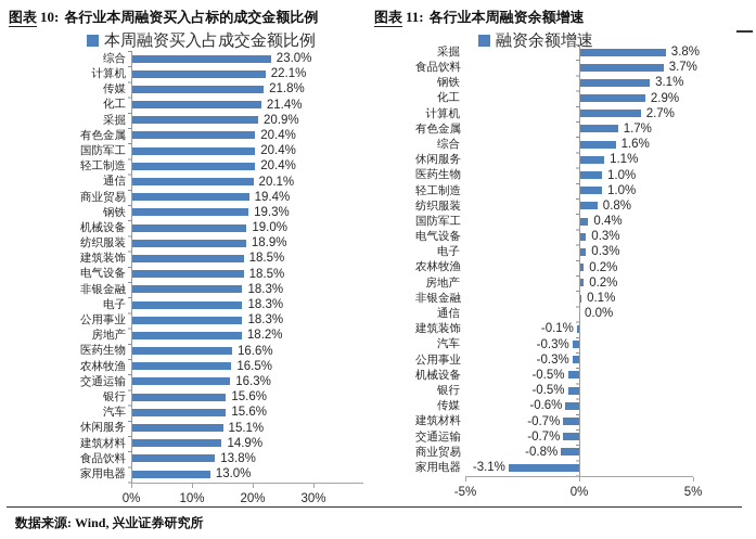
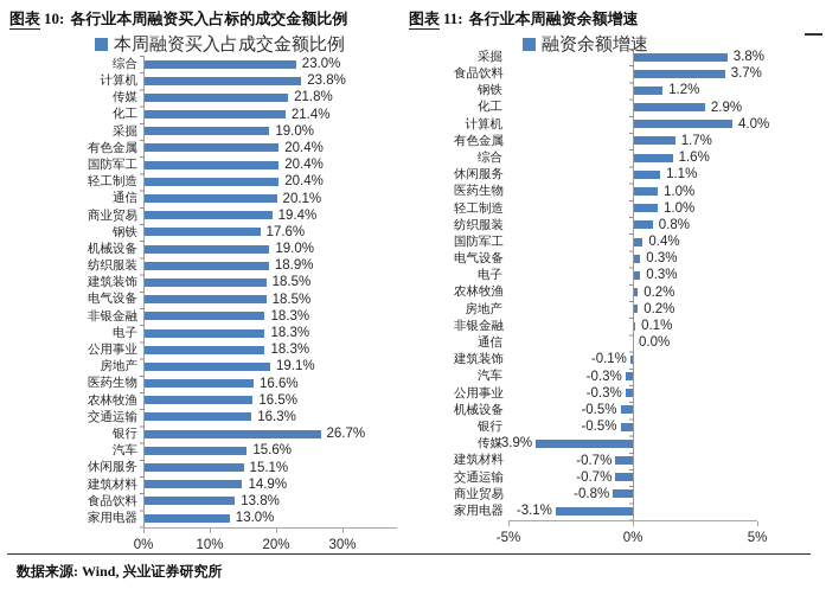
图表 10: 各行业本周融资买入占标的成交金额比例/计算机: 22.1% -> 23.8%
图表 10: 各行业本周融资买入占标的成交金额比例/采掘: 20.9% -> 19.0%
图表 10: 各行业本周融资买入占标的成交金额比例/钢铁: 19.3% -> 17.6%
图表 10: 各行业本周融资买入占标的成交金额比例/房地产: 18.2% -> 19.1%
图表 10: 各行业本周融资买入占标的成交金额比例/银行: 15.6% -> 26.7%
图表 11: 各行业本周融资余额增速/钢铁: 3.1% -> 1.2%
图表 11: 各行业本周融资余额增速/计算机: 2.7% -> 4.0%
图表 11: 各行业本周融资余额增速/传媒: -0.6% -> -3.9%
